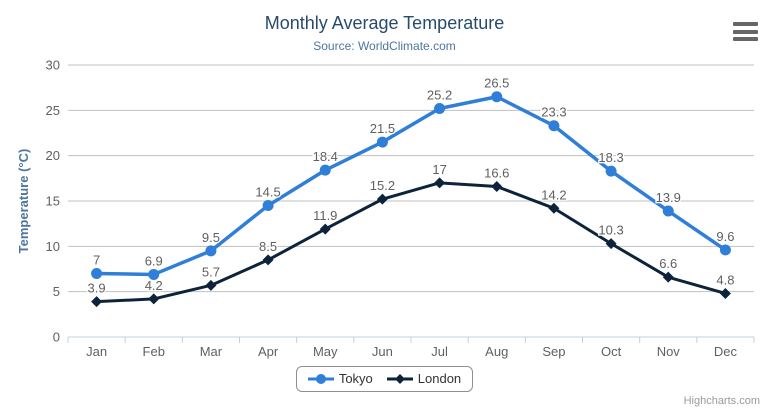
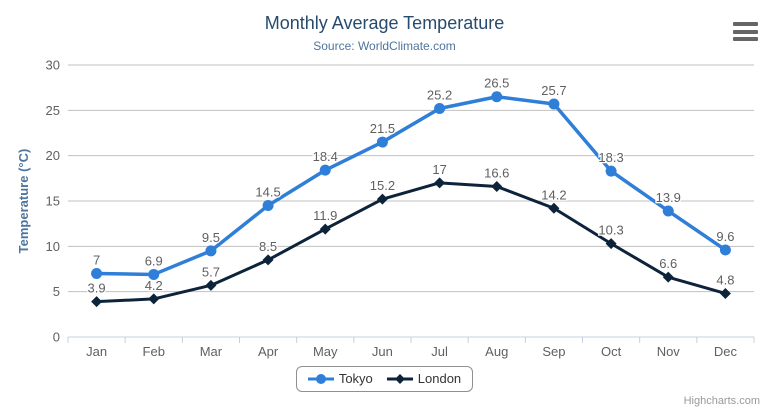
Tokyo/Sep: 23.3 -> 25.7
